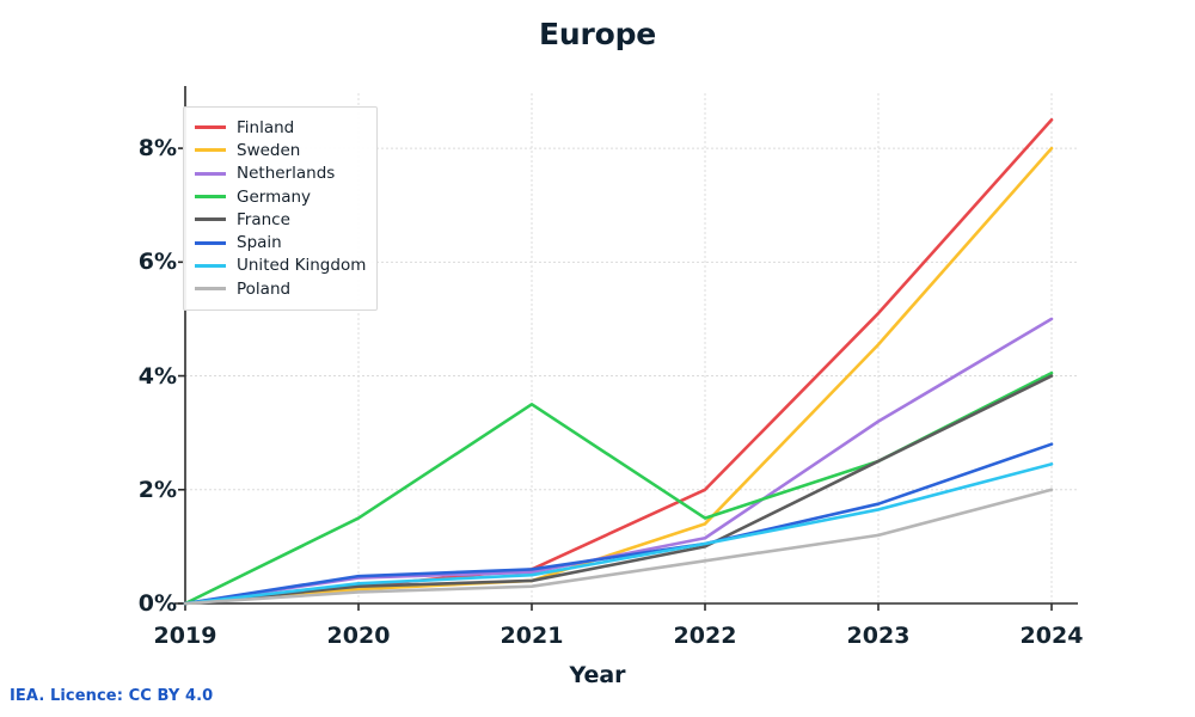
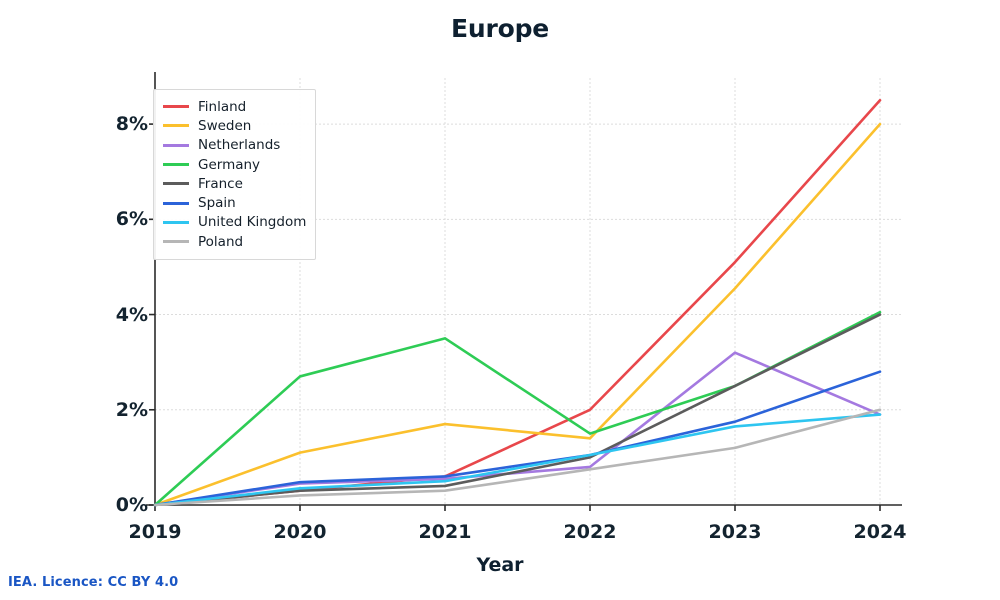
Sweden/2020: 0.2% -> 1.1%
Germany/2020: 1.5% -> 2.7%
Sweden/2021: 0.4% -> 1.7%
Netherlands/2022: 1.1% -> 0.8%
Netherlands/2024: 5.0% -> 1.9%
United Kingdom/2024: 2.5% -> 1.9%
